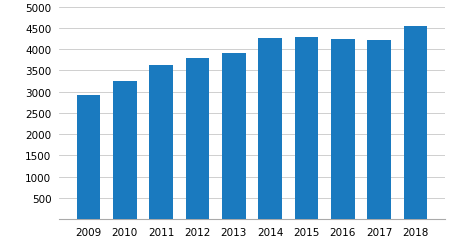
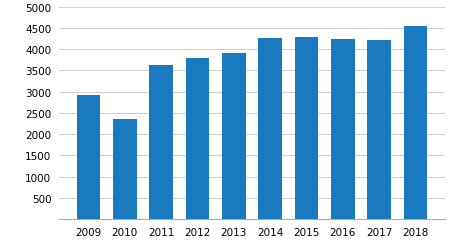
2010: 3260 -> 2350
